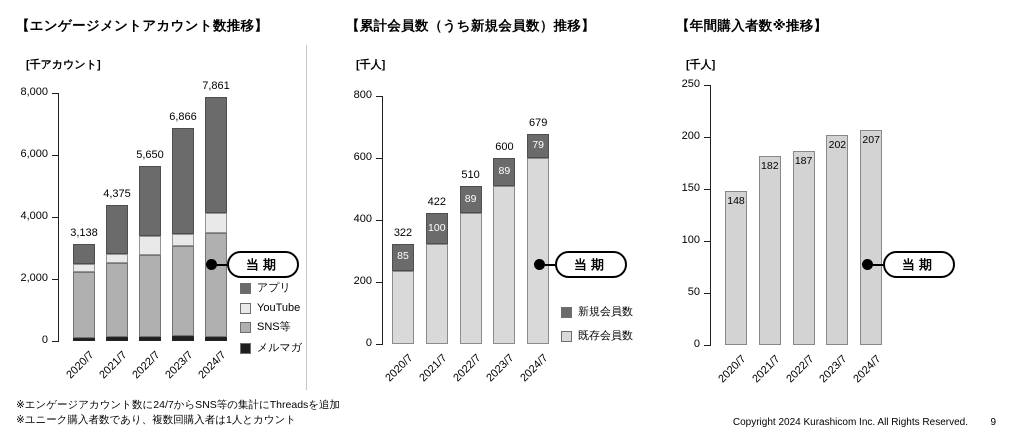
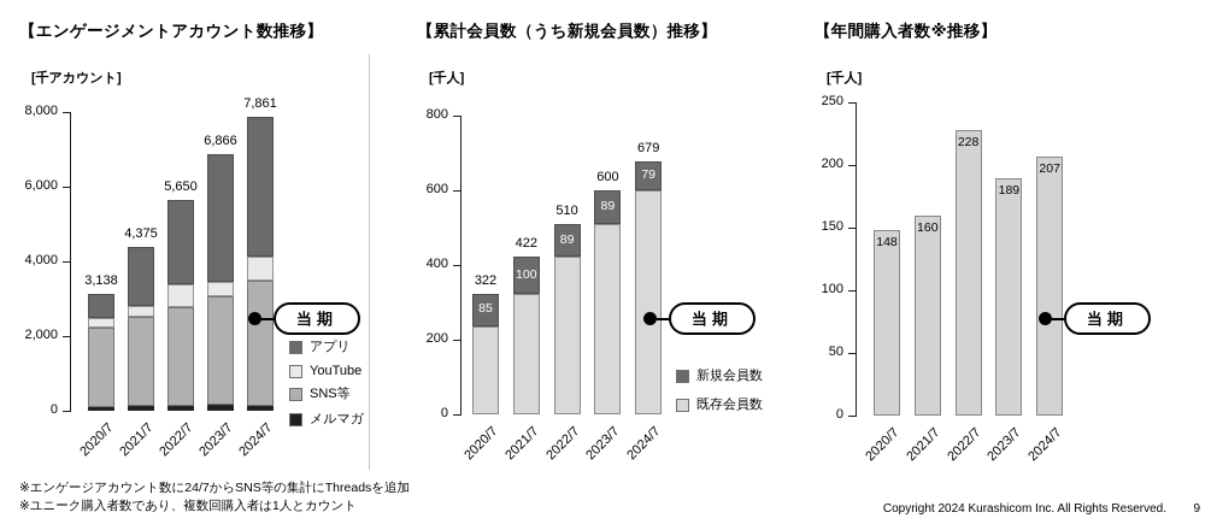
【年間購入者数※推移】/2021/7: 182 -> 160
【年間購入者数※推移】/2022/7: 187 -> 228
【年間購入者数※推移】/2023/7: 202 -> 189
